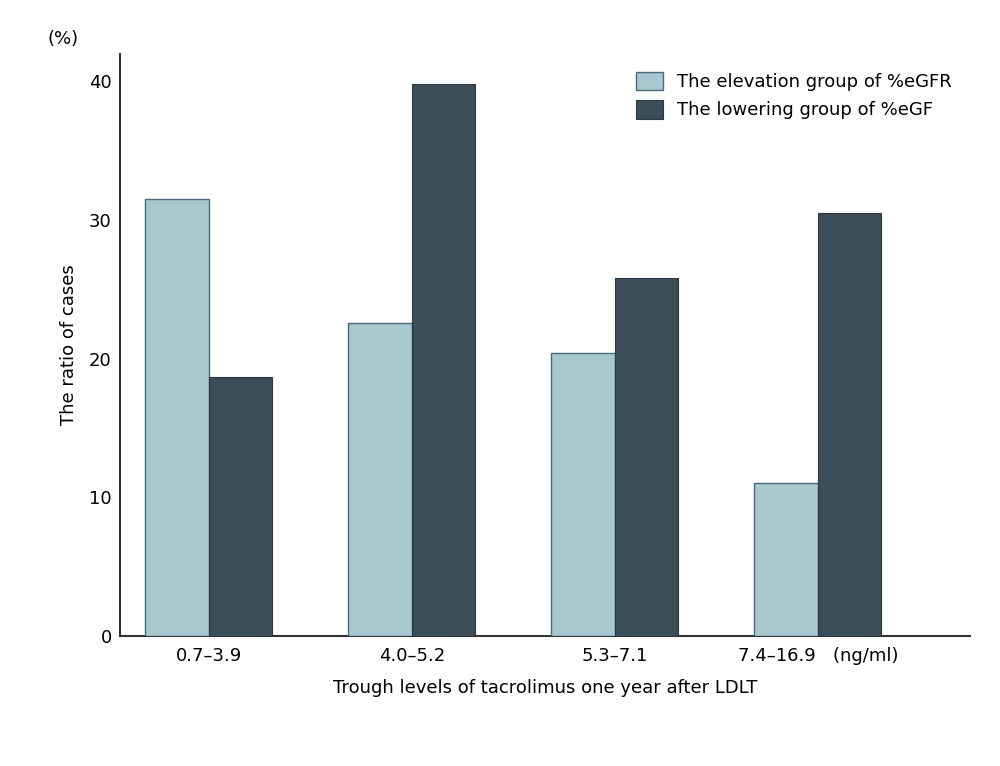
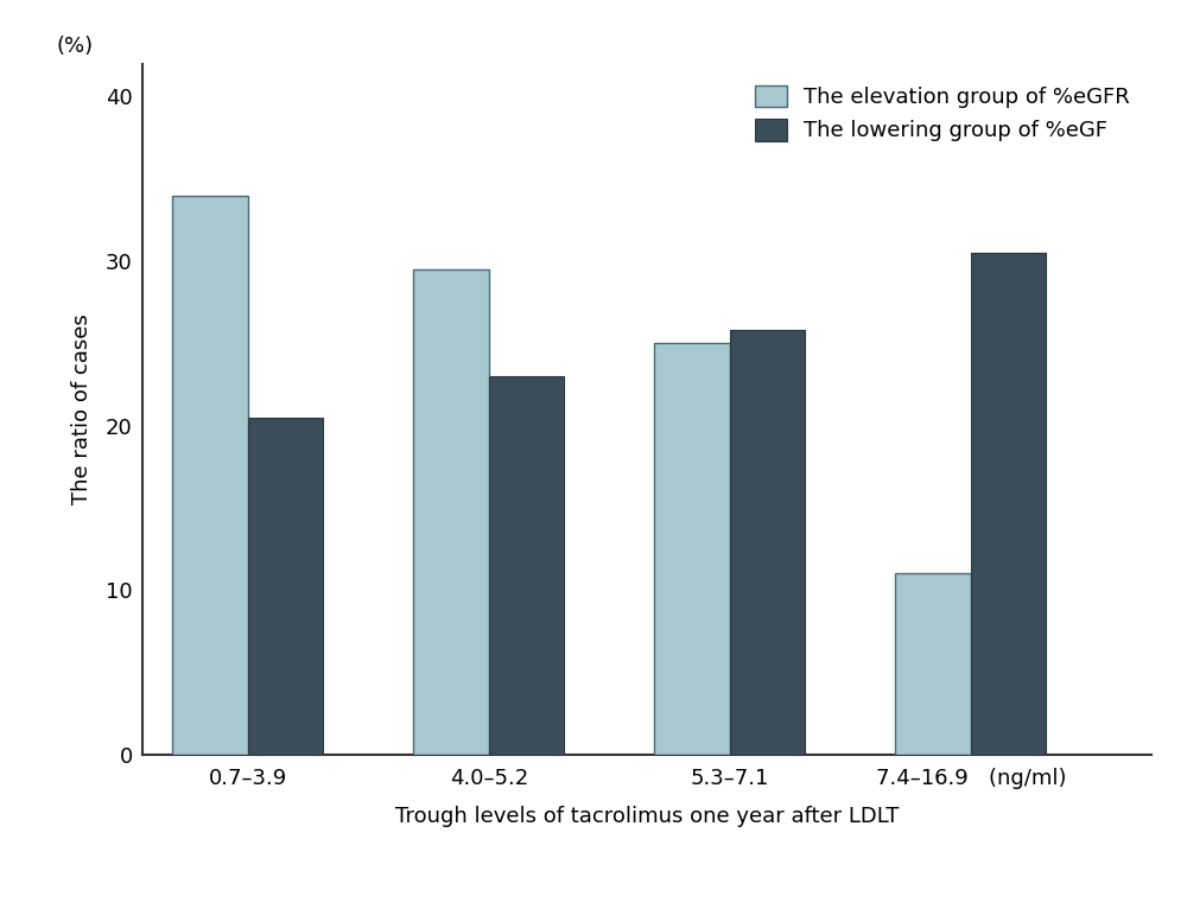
The elevation group of %eGFR/0.7–3.9: 31.5 -> 34.0
The lowering group of %eGF/0.7–3.9: 18.7 -> 20.5
The elevation group of %eGFR/4.0–5.2: 22.6 -> 29.5
The lowering group of %eGF/4.0–5.2: 39.8 -> 23.0
The elevation group of %eGFR/5.3–7.1: 20.4 -> 25.0
